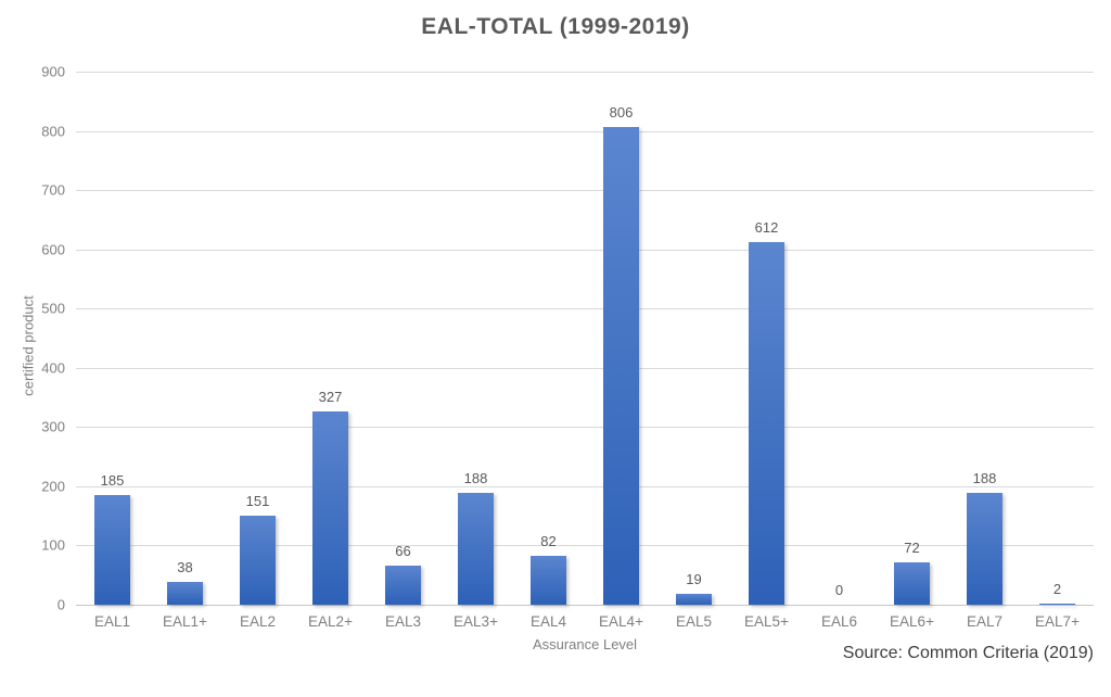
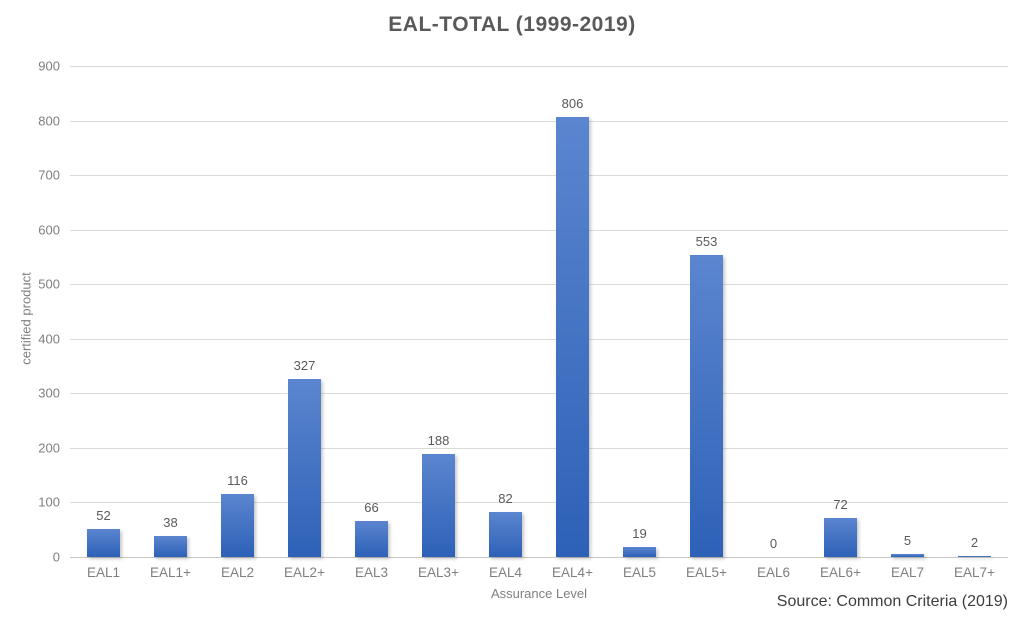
EAL1: 185 -> 52
EAL2: 151 -> 116
EAL5+: 612 -> 553
EAL7: 188 -> 5
